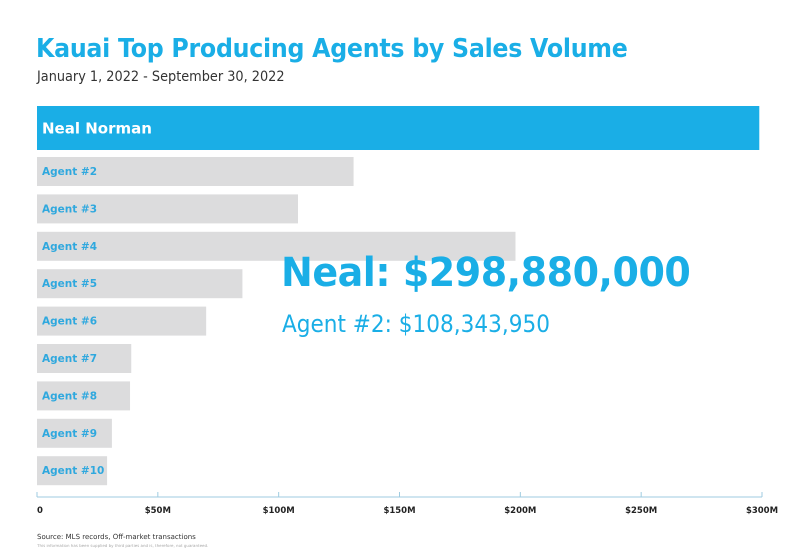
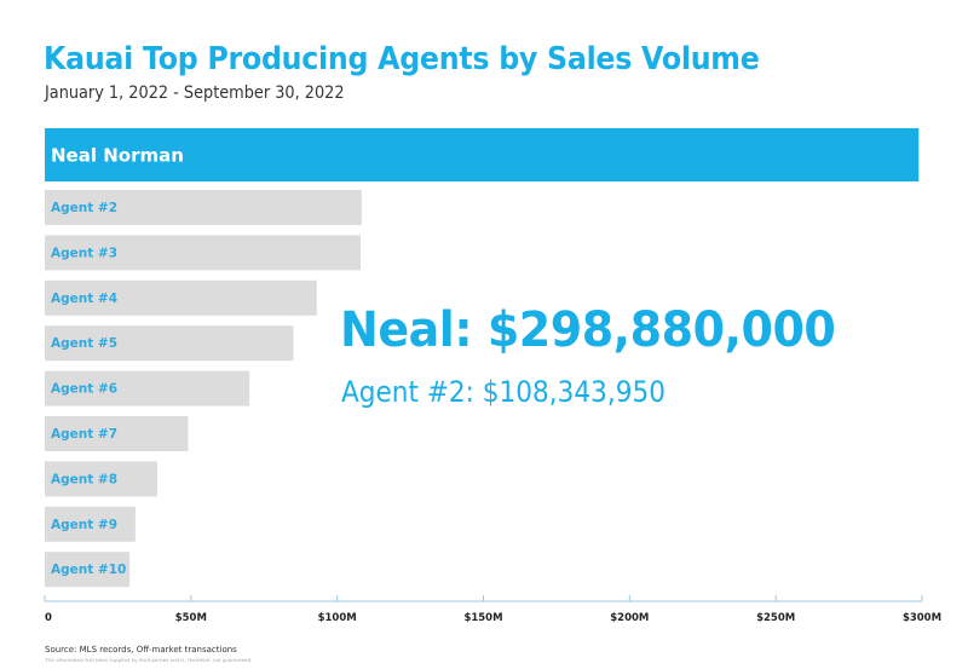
Agent #2: $131M -> $108M
Agent #4: $198M -> $93M
Agent #7: $39M -> $49M
